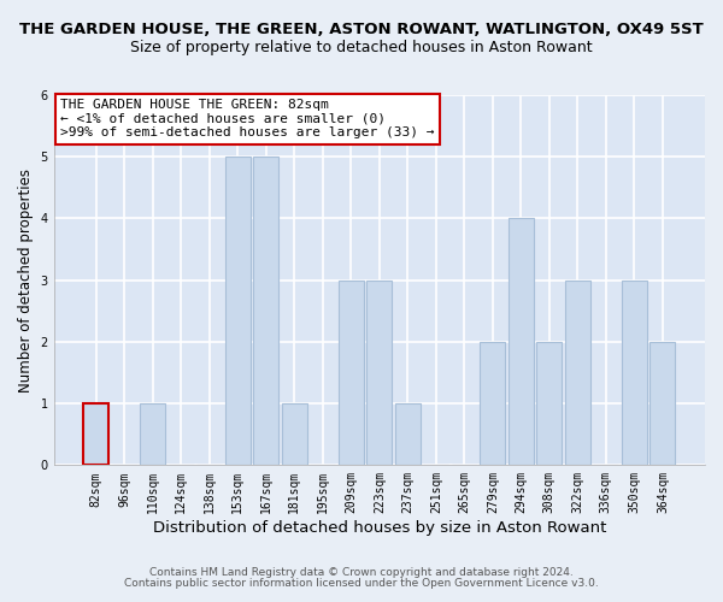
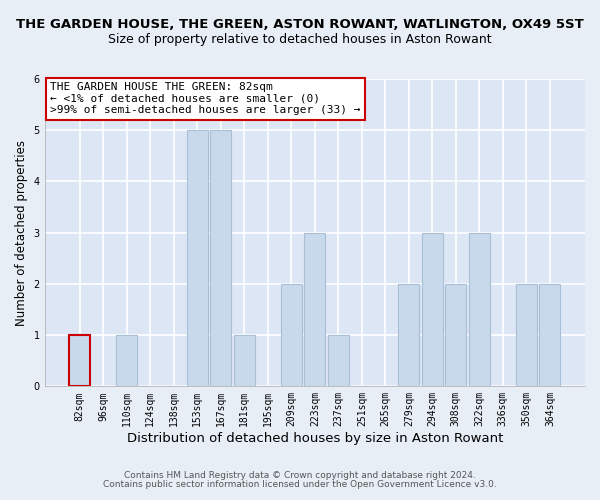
209sqm: 3 -> 2
294sqm: 4 -> 3
350sqm: 3 -> 2
